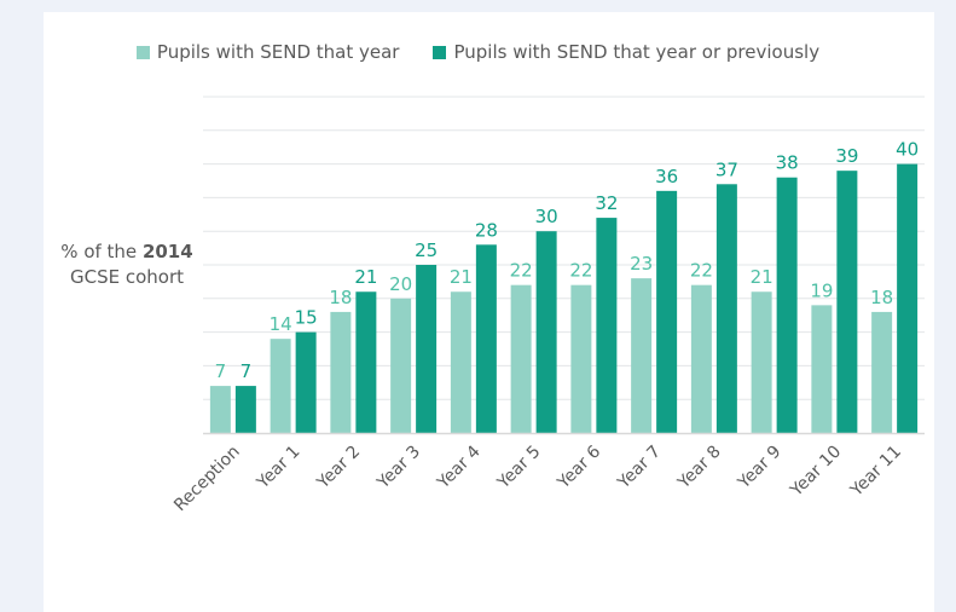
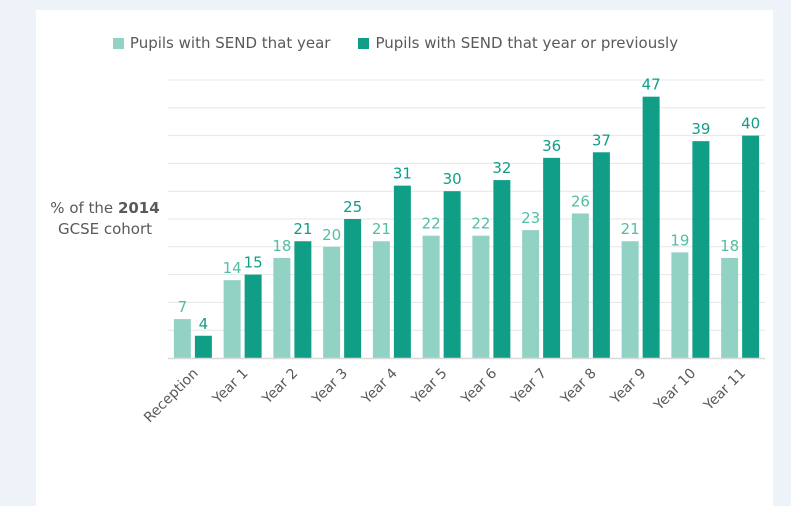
Pupils with SEND that year or previously/Reception: 7 -> 4
Pupils with SEND that year or previously/Year 4: 28 -> 31
Pupils with SEND that year/Year 8: 22 -> 26
Pupils with SEND that year or previously/Year 9: 38 -> 47
